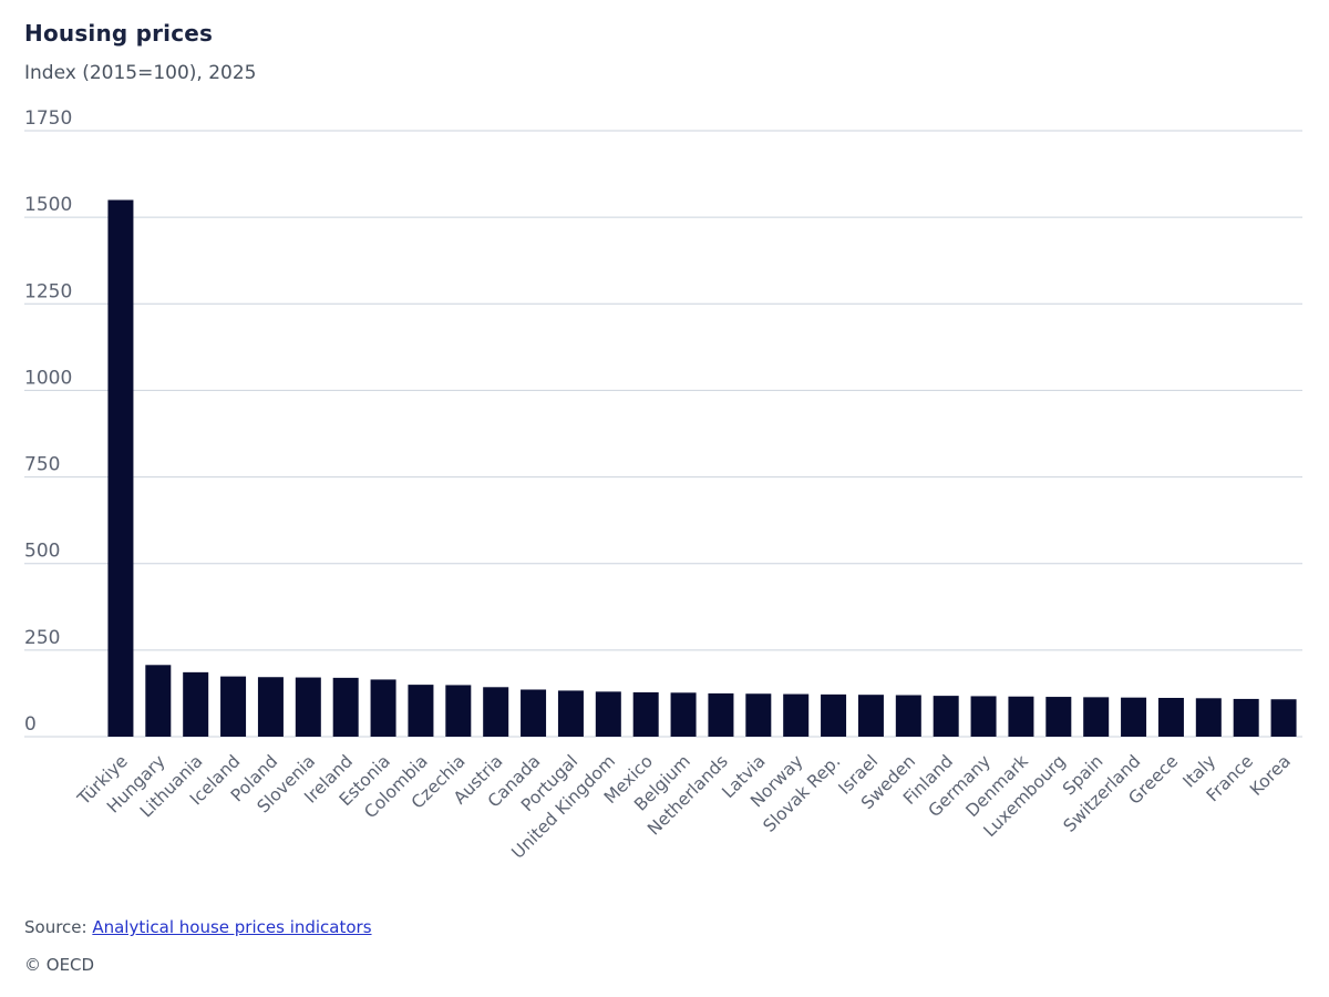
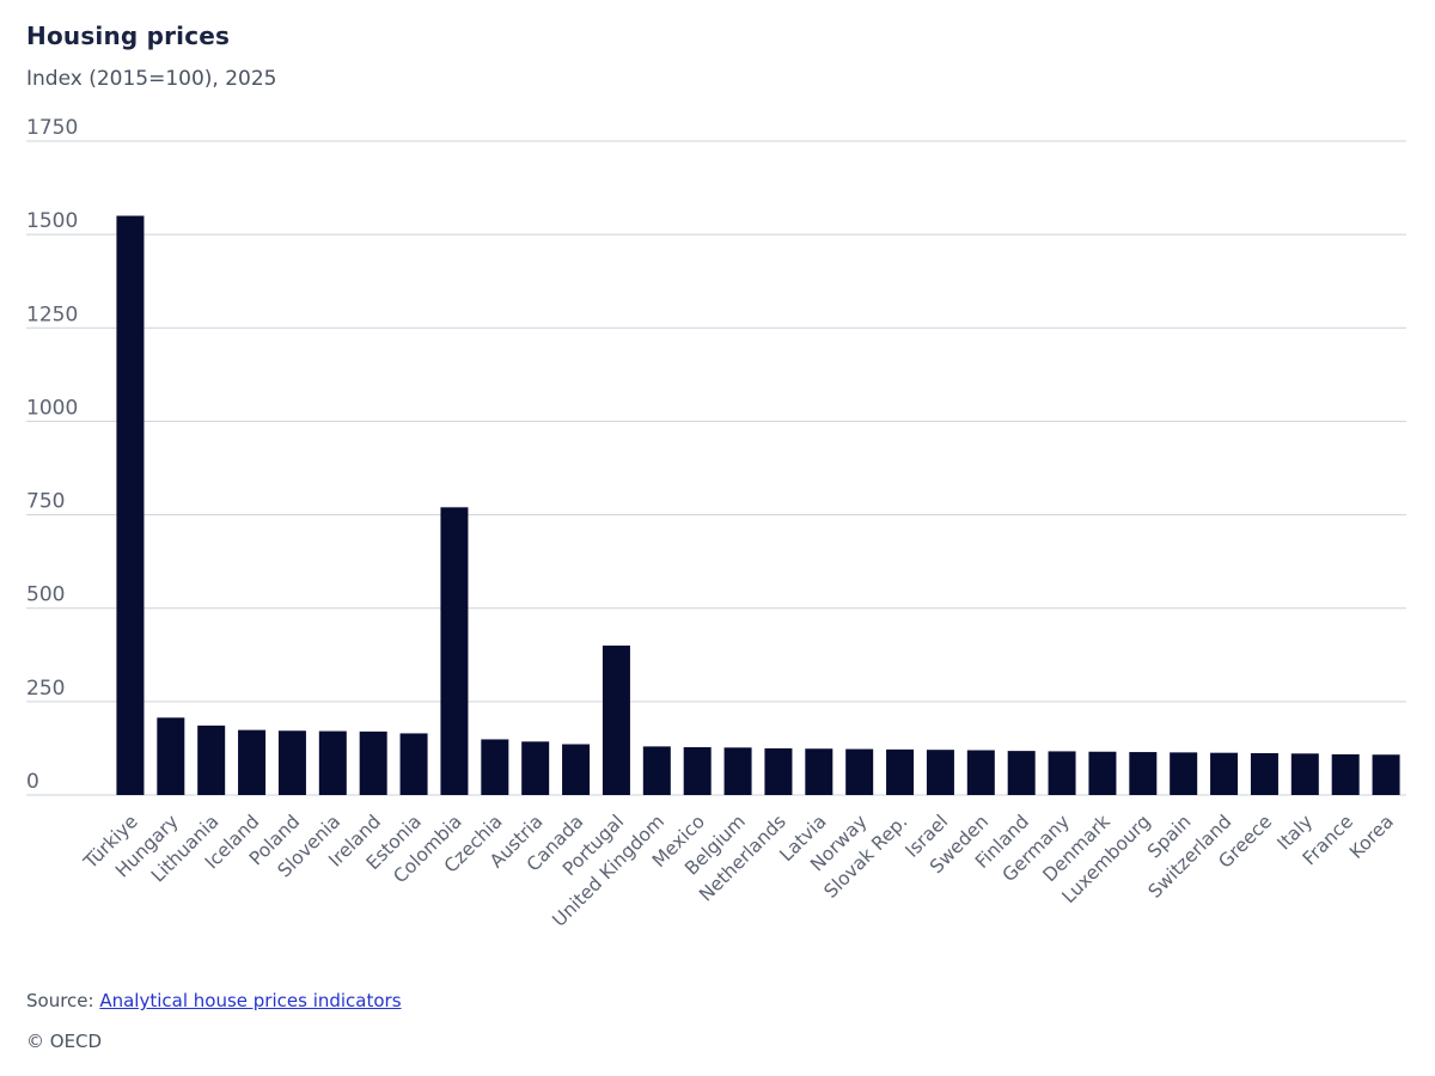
Colombia: 150 -> 770
Portugal: 130 -> 400
